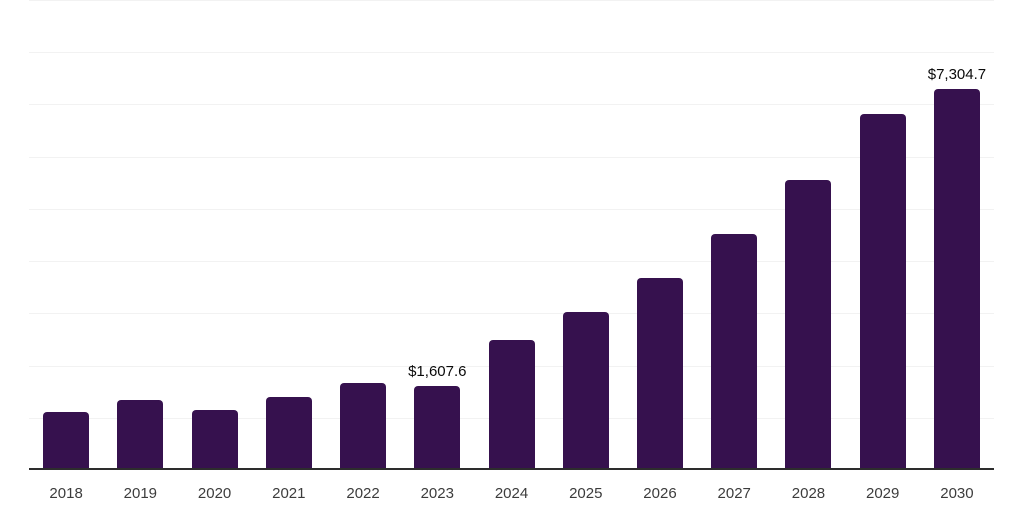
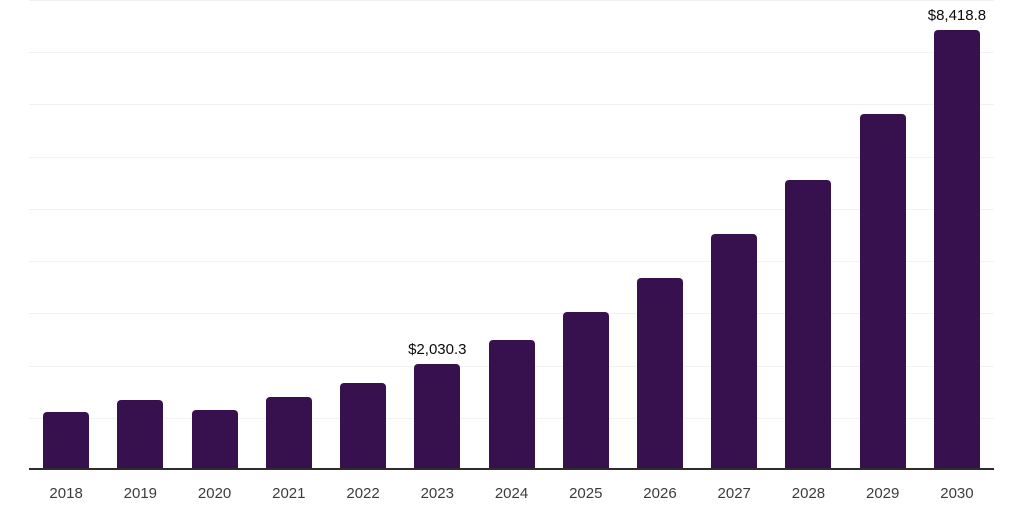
2023: $1,607.6 -> $2,030.3
2030: $7,304.7 -> $8,418.8
